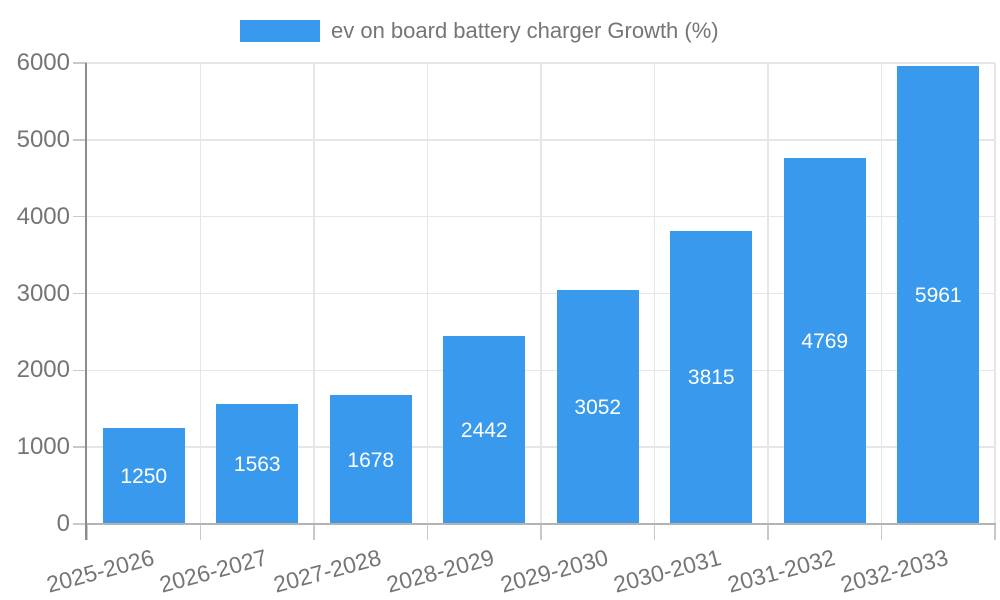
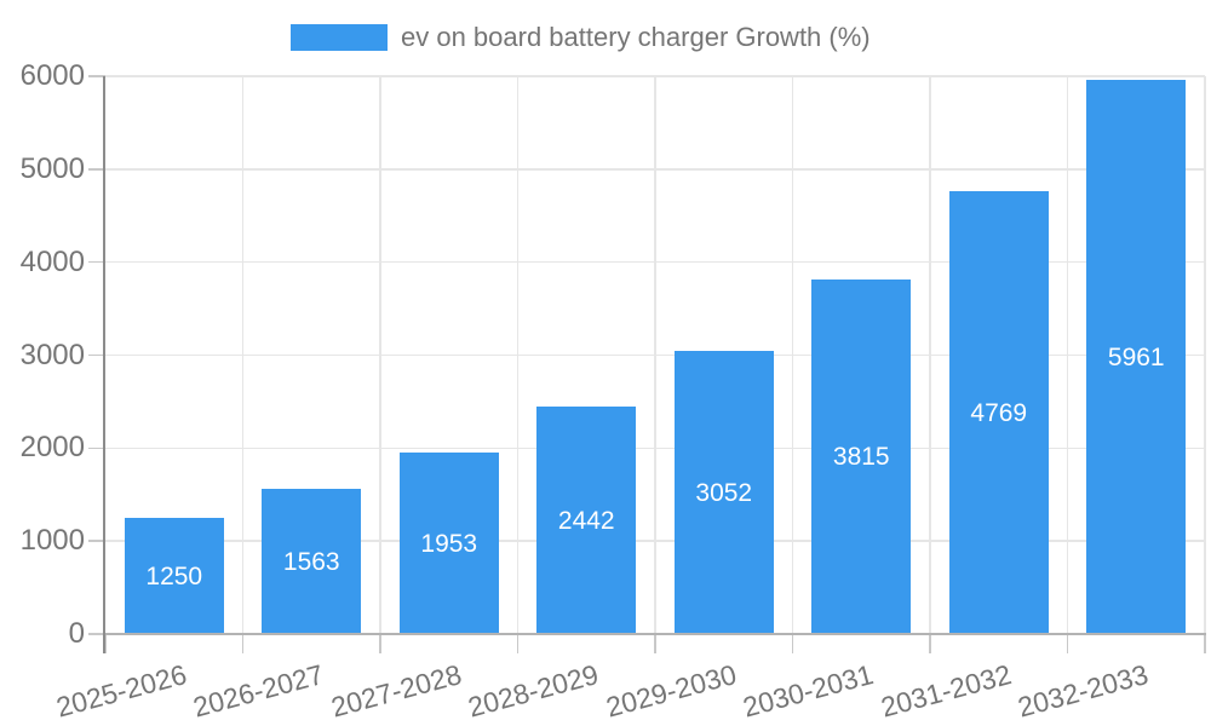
2027-2028: 1678 -> 1953
